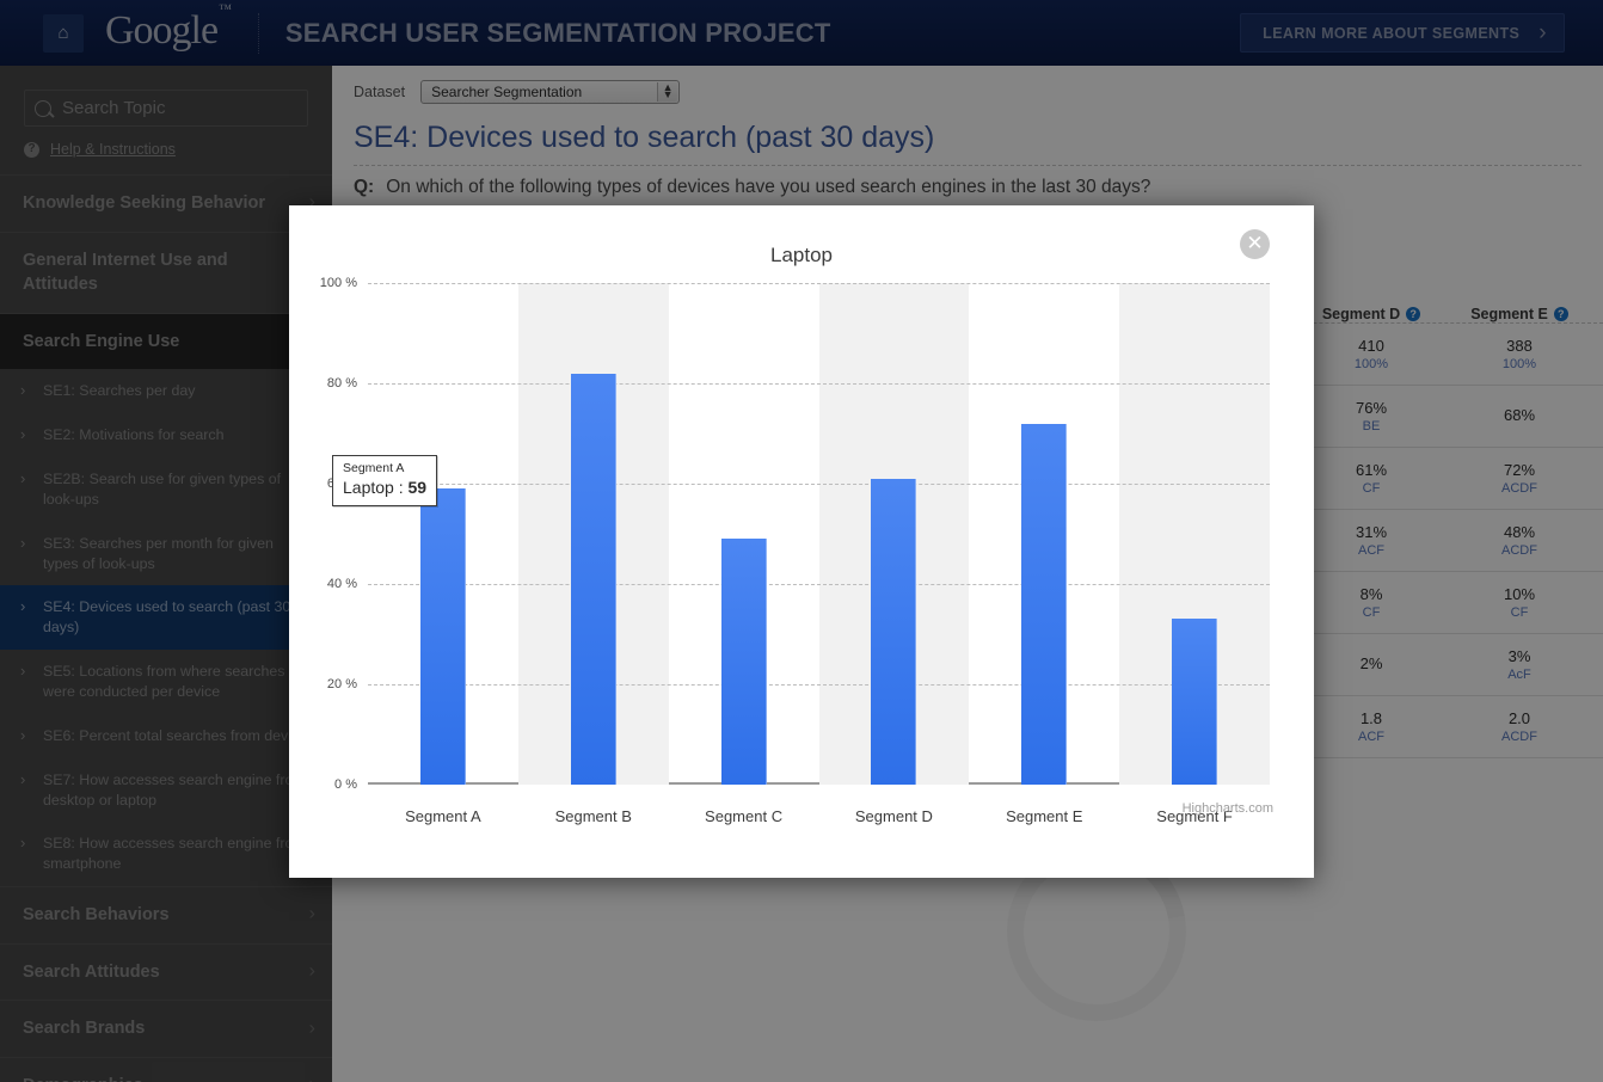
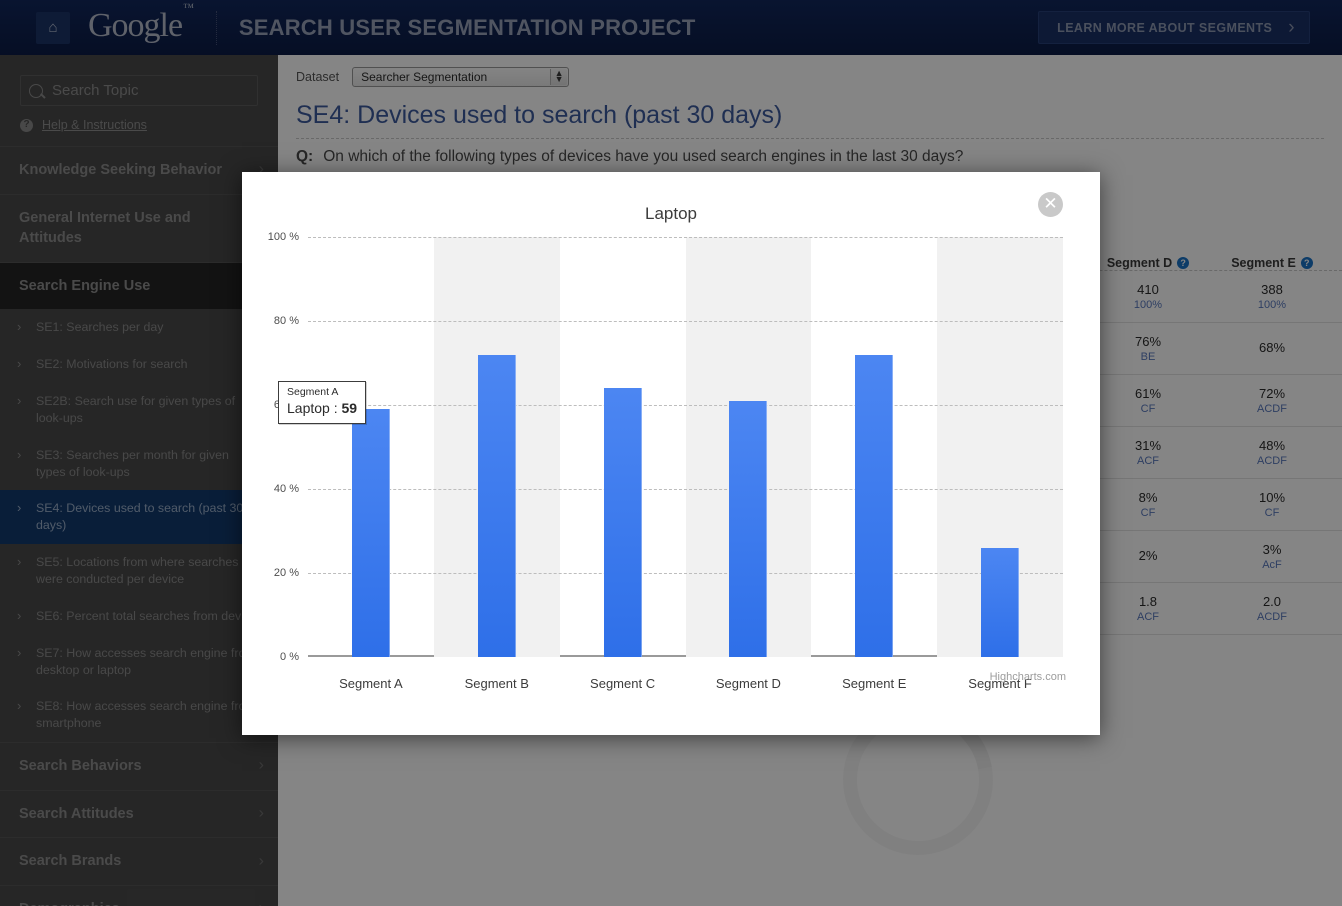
Segment B: 82% -> 72%
Segment C: 49% -> 64%
Segment F: 33% -> 26%
